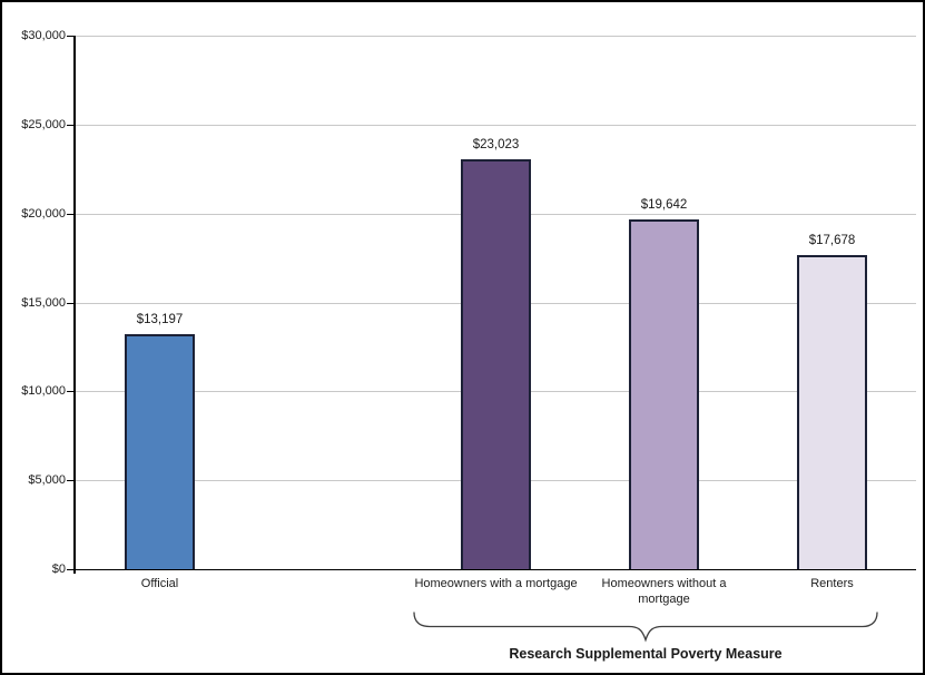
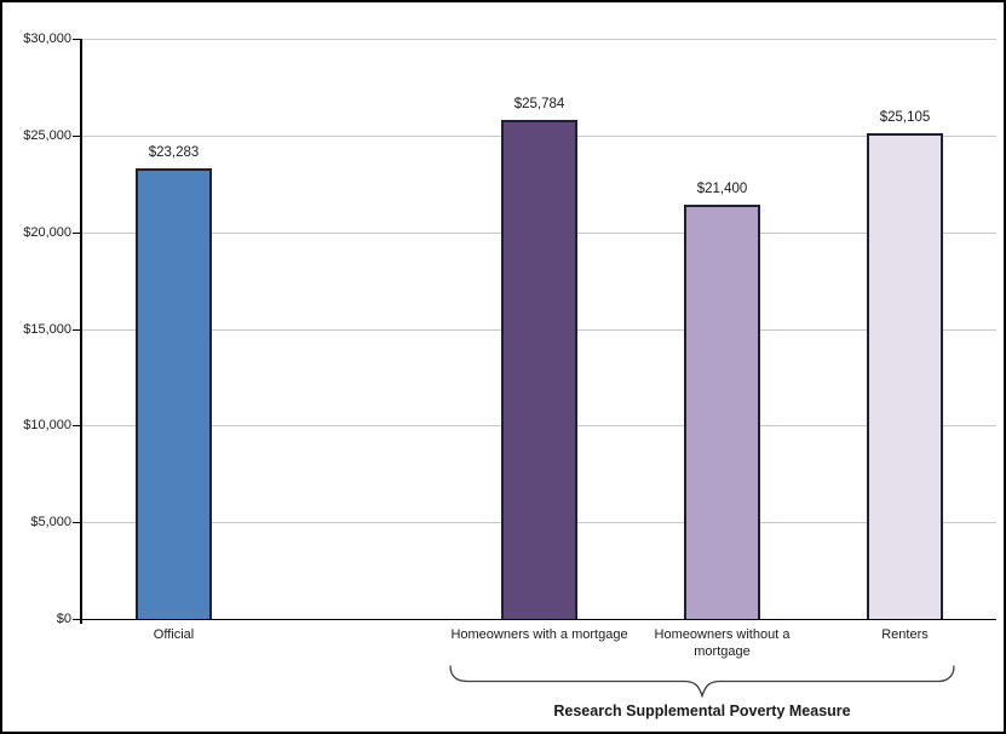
Official: $13,197 -> $23,283
Homeowners with a mortgage: $23,023 -> $25,784
Homeowners without a mortgage: $19,642 -> $21,400
Renters: $17,678 -> $25,105
